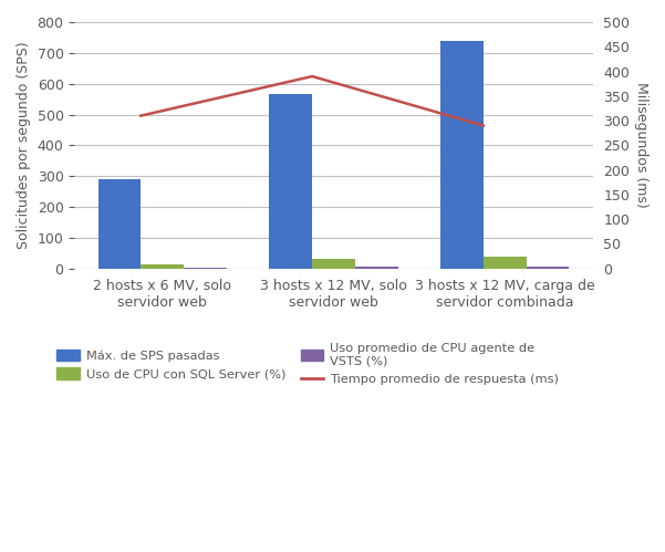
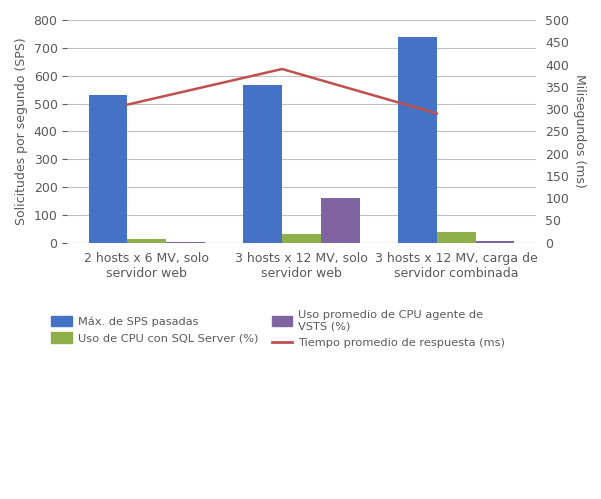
Máx. de SPS pasadas/2 hosts x 6 MV, solo servidor web: 291 -> 530
Uso promedio de CPU agente de VSTS (%)/3 hosts x 12 MV, solo servidor web: 5 -> 160
